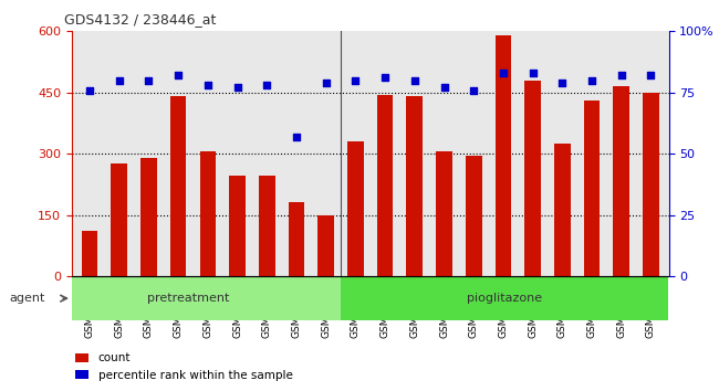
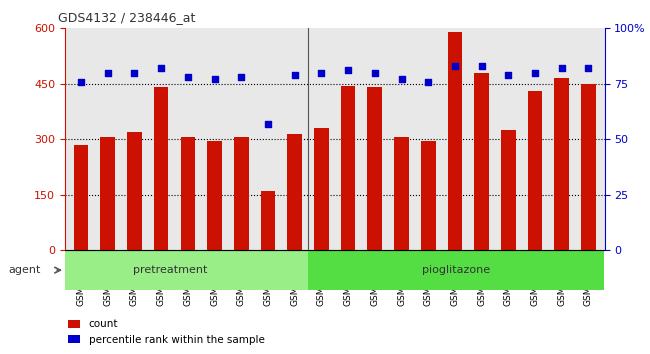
count/GSM201542: 110 -> 285
count/GSM201543: 275 -> 305
count/GSM201544: 290 -> 320
count/GSM201830: 245 -> 295
count/GSM201831: 245 -> 305
count/GSM201832: 180 -> 160
count/GSM201833: 150 -> 315
